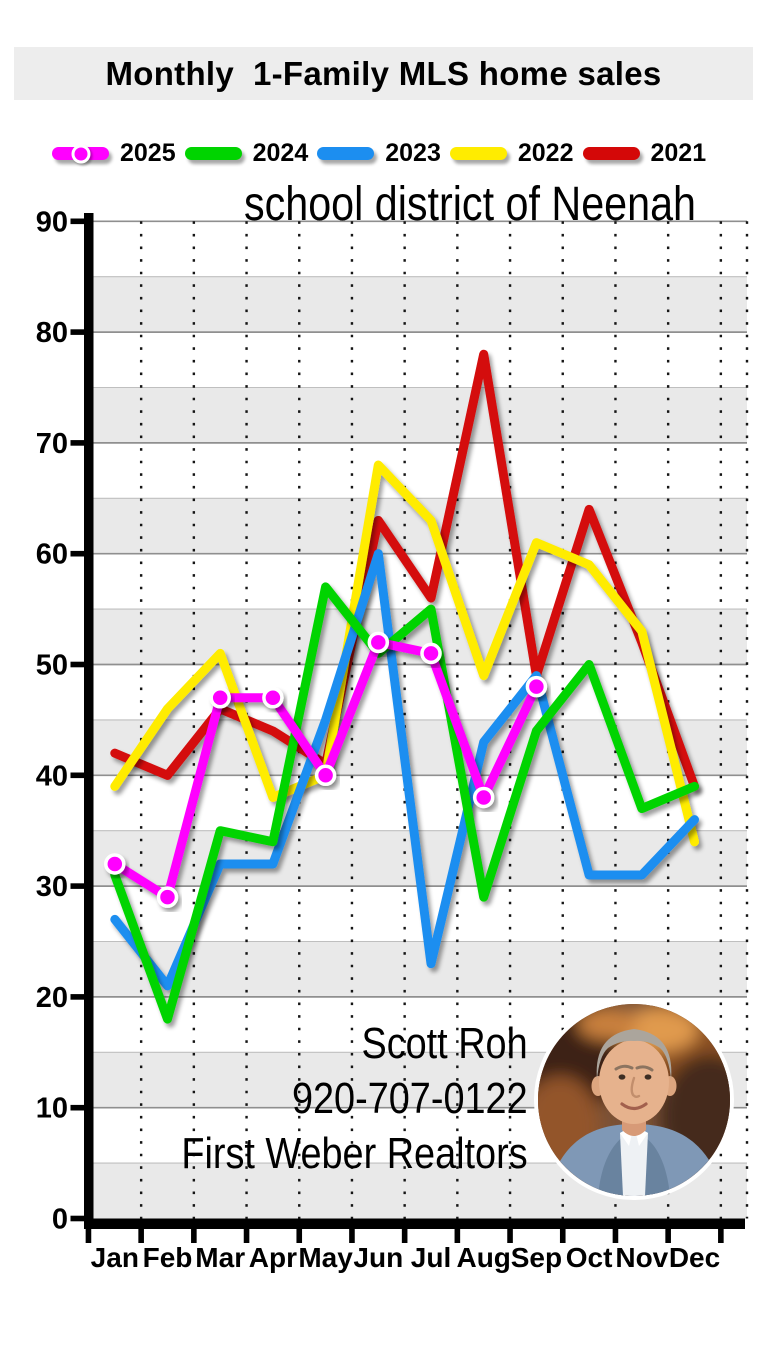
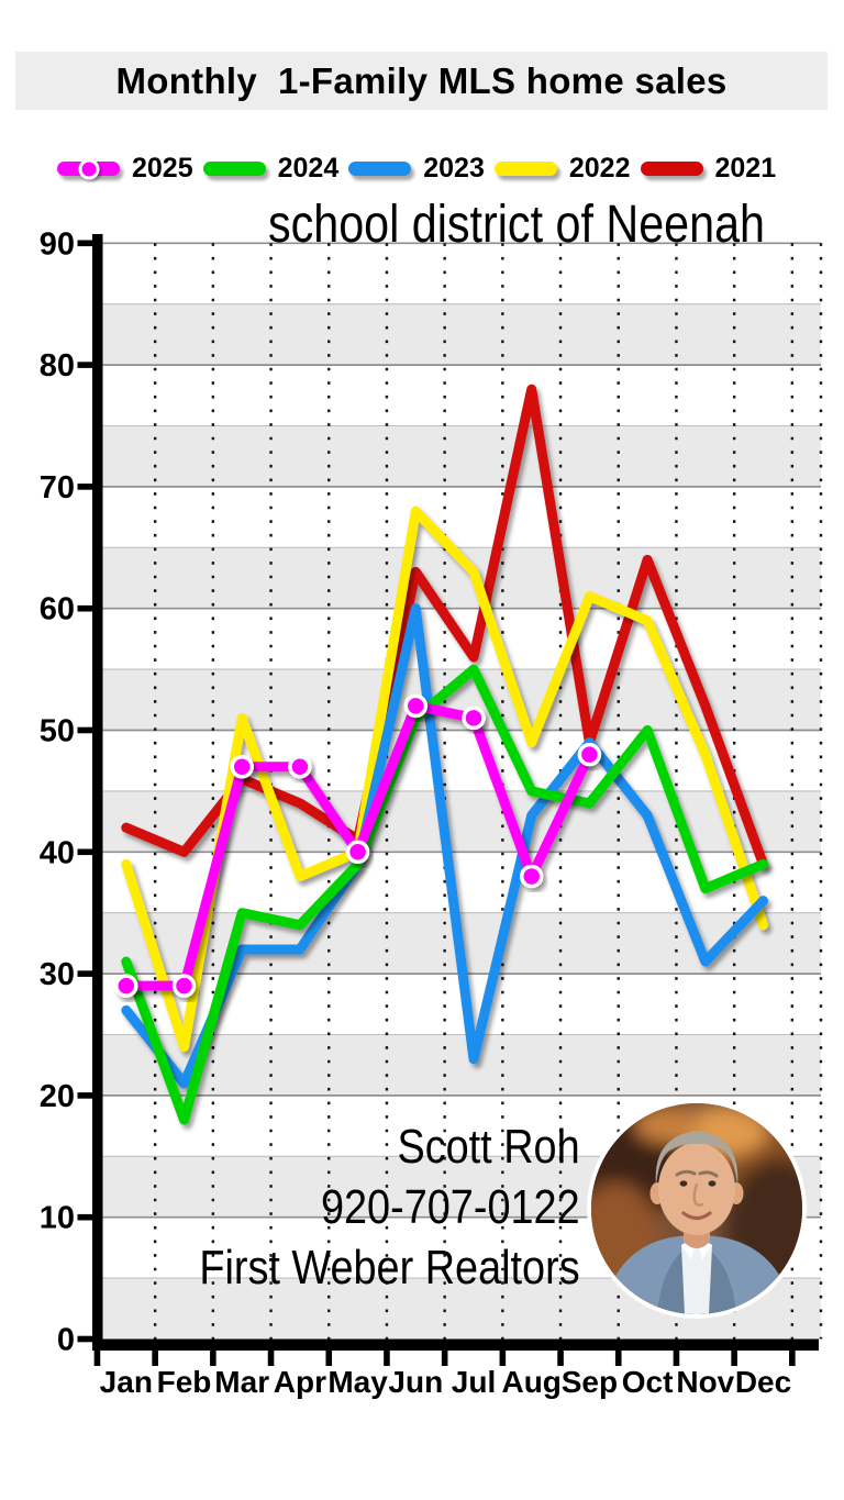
2025/Jan: 32 -> 29
2022/Feb: 46 -> 24
2024/May: 57 -> 39
2023/May: 45 -> 39
2024/Aug: 29 -> 45
2023/Oct: 31 -> 43
2022/Nov: 53 -> 48
